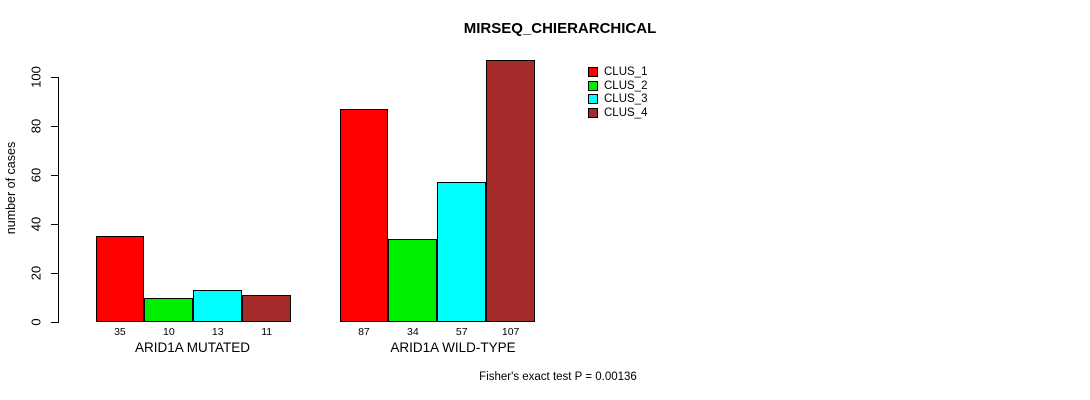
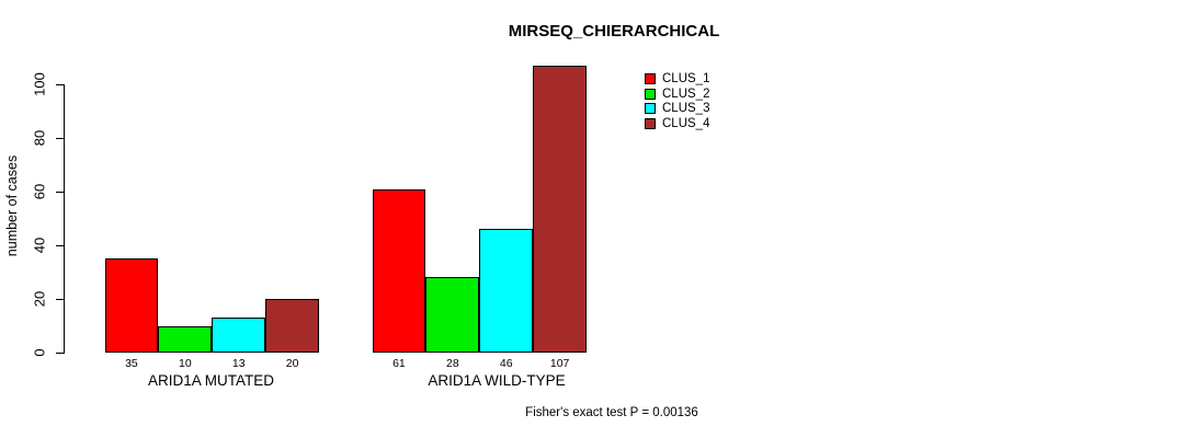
CLUS_4/ARID1A MUTATED: 11 -> 20
CLUS_1/ARID1A WILD-TYPE: 87 -> 61
CLUS_2/ARID1A WILD-TYPE: 34 -> 28
CLUS_3/ARID1A WILD-TYPE: 57 -> 46
